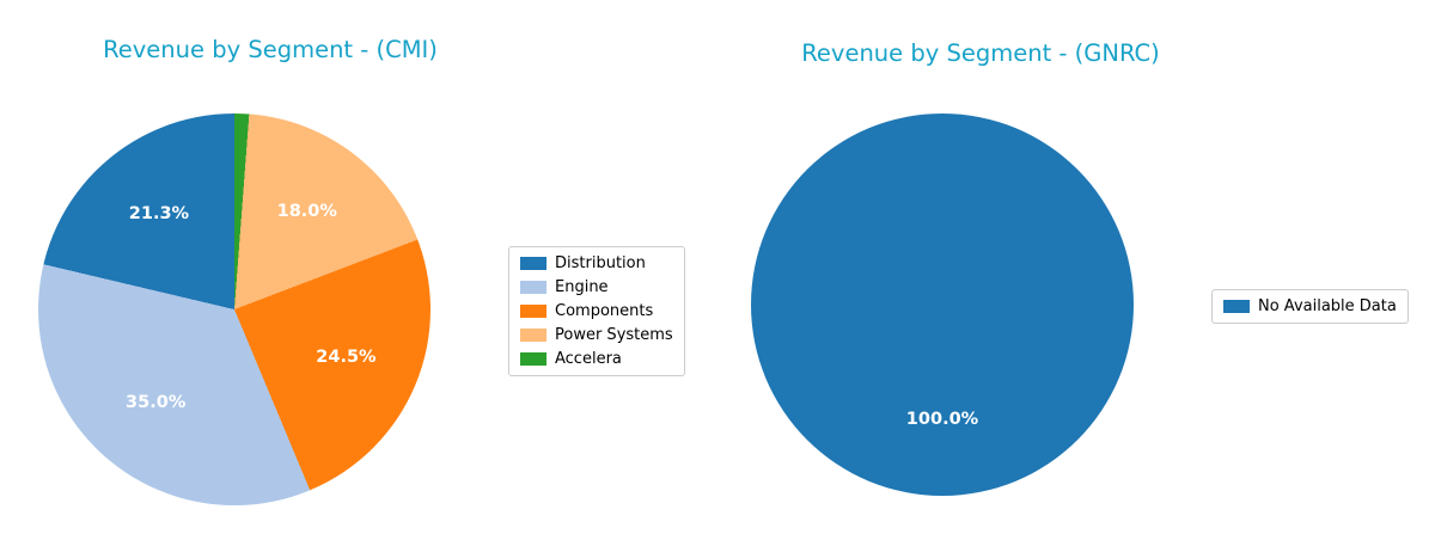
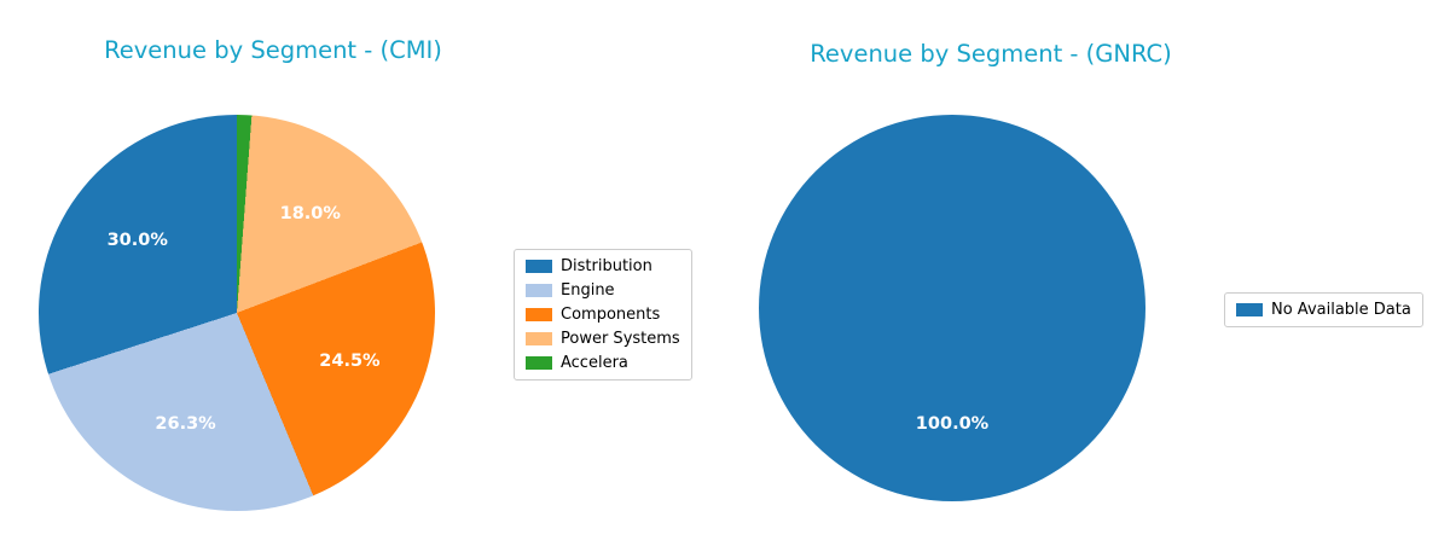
Revenue by Segment - (CMI)/Distribution: 21.3% -> 30.0%
Revenue by Segment - (CMI)/Engine: 35.0% -> 26.3%
